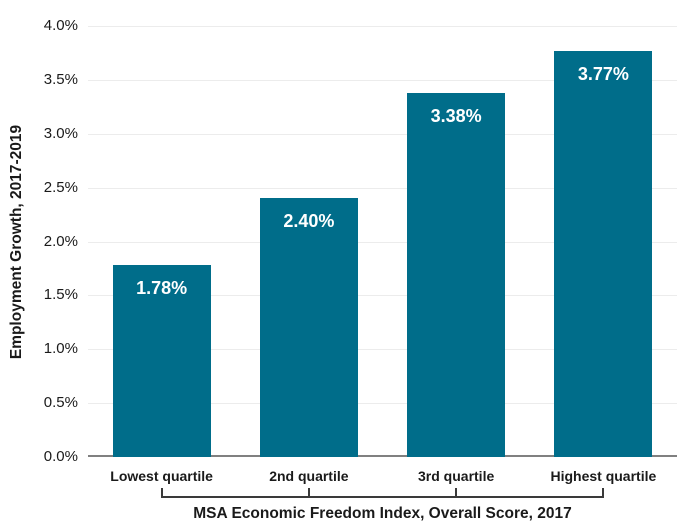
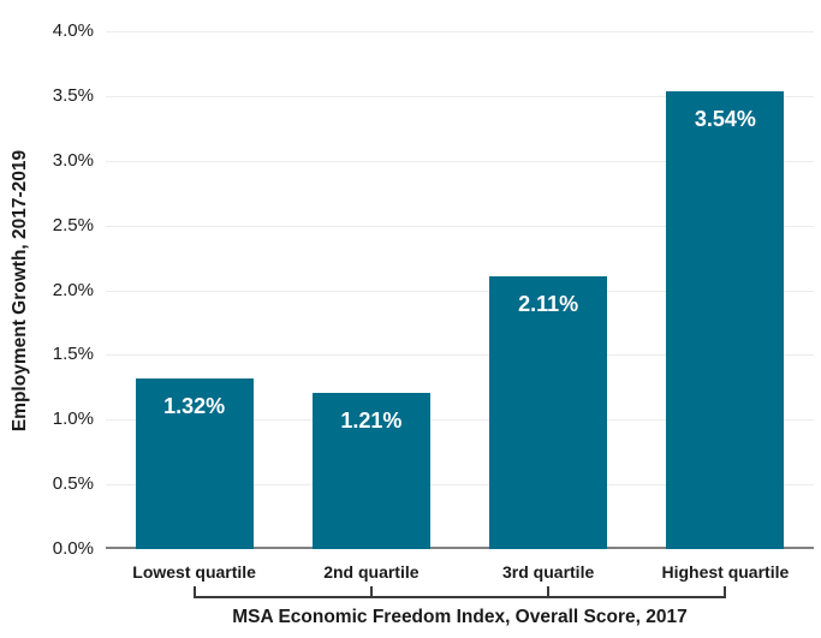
Lowest quartile: 1.78% -> 1.32%
2nd quartile: 2.40% -> 1.21%
3rd quartile: 3.38% -> 2.11%
Highest quartile: 3.77% -> 3.54%
